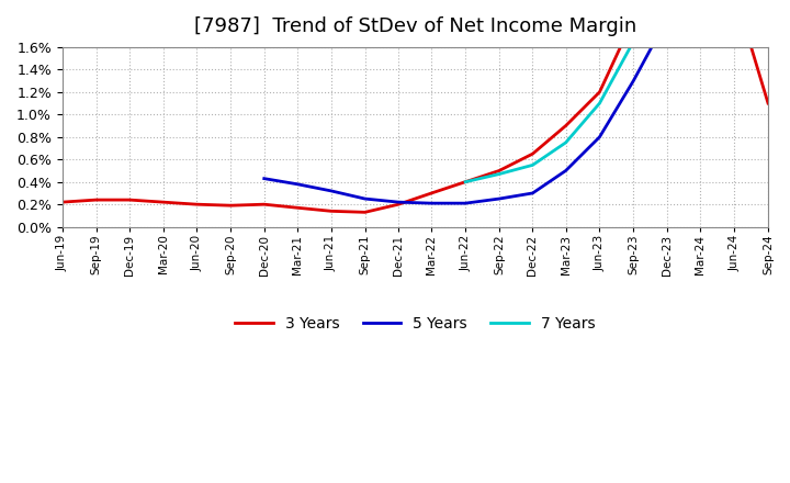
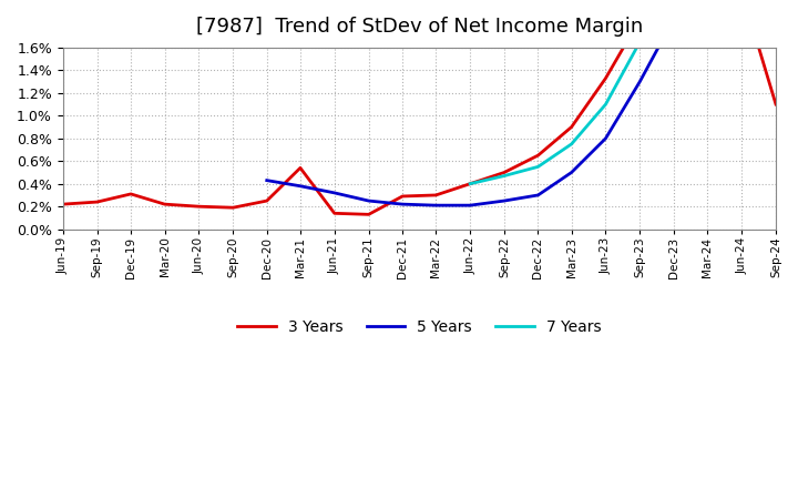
3 Years/Dec-19: 0.24% -> 0.31%
3 Years/Dec-20: 0.20% -> 0.25%
3 Years/Mar-21: 0.17% -> 0.54%
3 Years/Dec-21: 0.20% -> 0.29%
3 Years/Jun-23: 1.20% -> 1.33%
